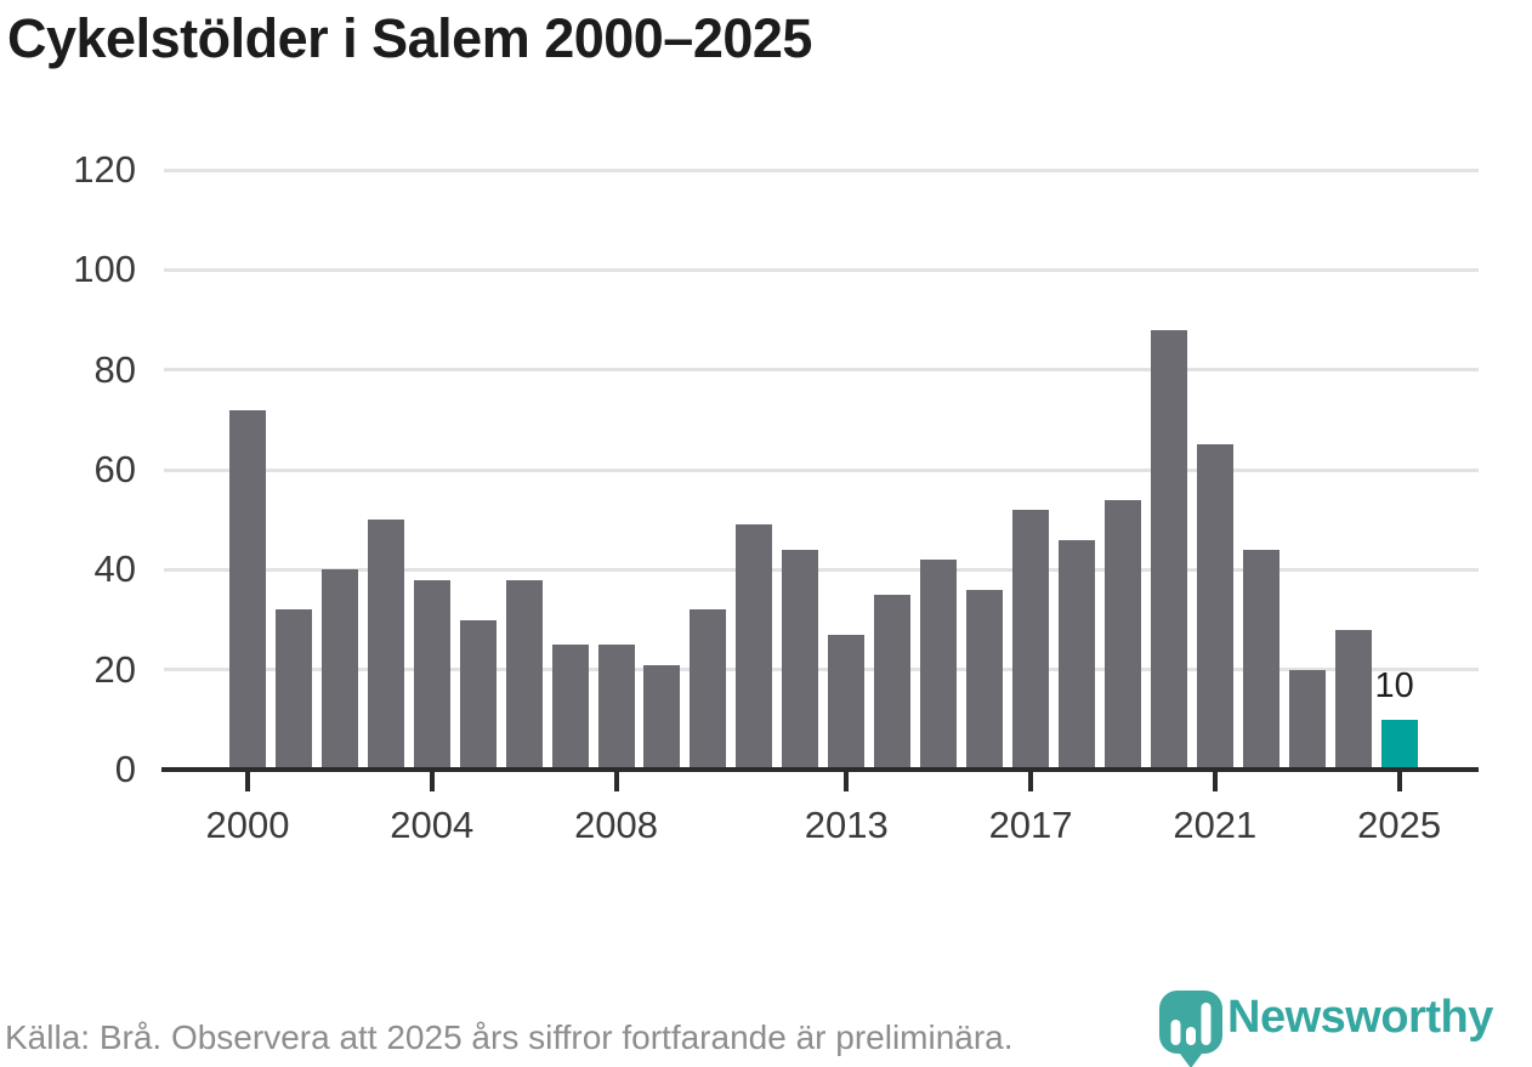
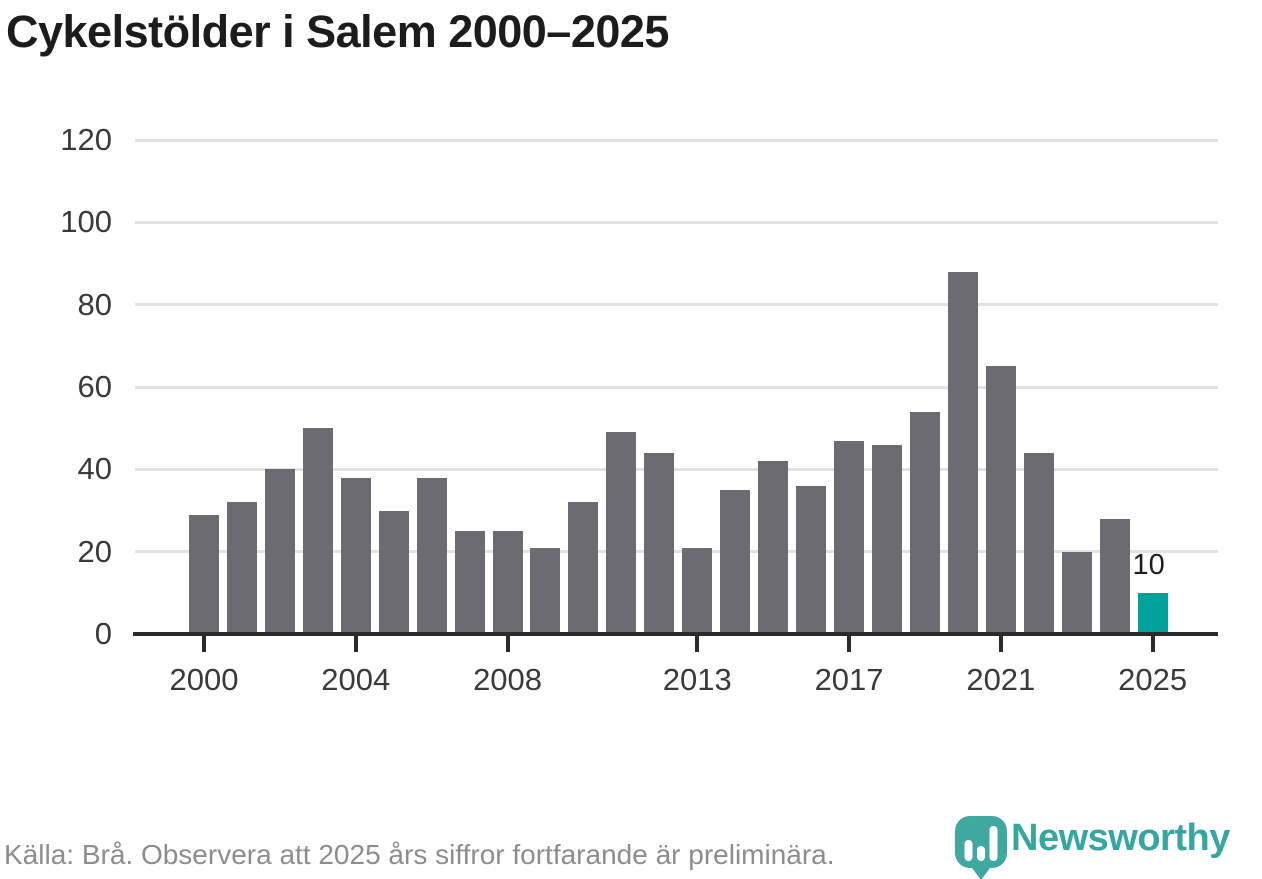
2000: 72 -> 29
2013: 27 -> 21
2017: 52 -> 47
